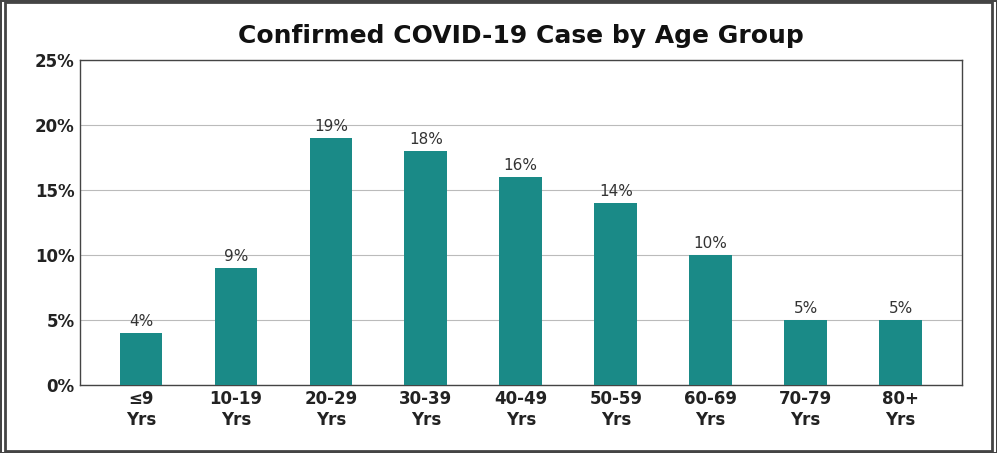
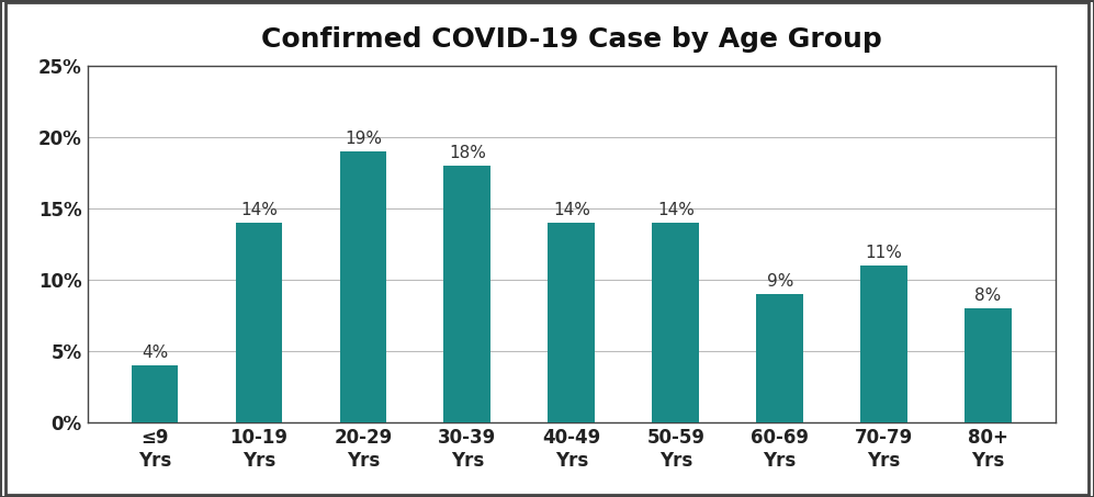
10-19 Yrs: 9% -> 14%
40-49 Yrs: 16% -> 14%
60-69 Yrs: 10% -> 9%
70-79 Yrs: 5% -> 11%
80+ Yrs: 5% -> 8%
